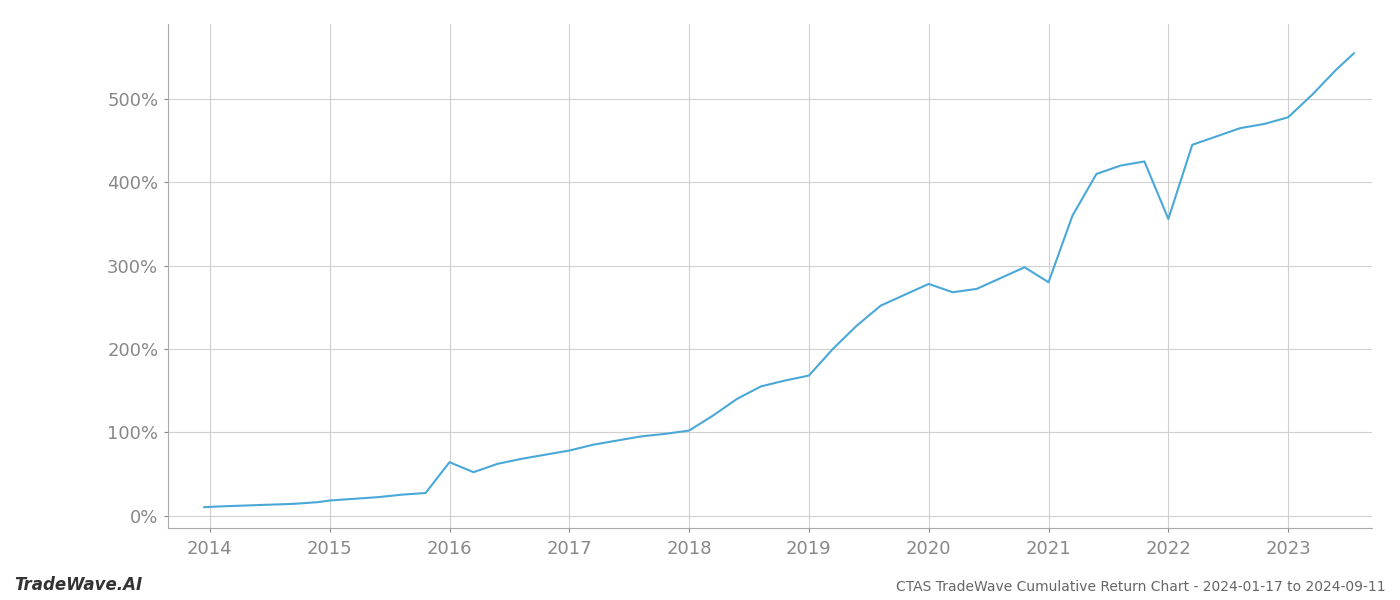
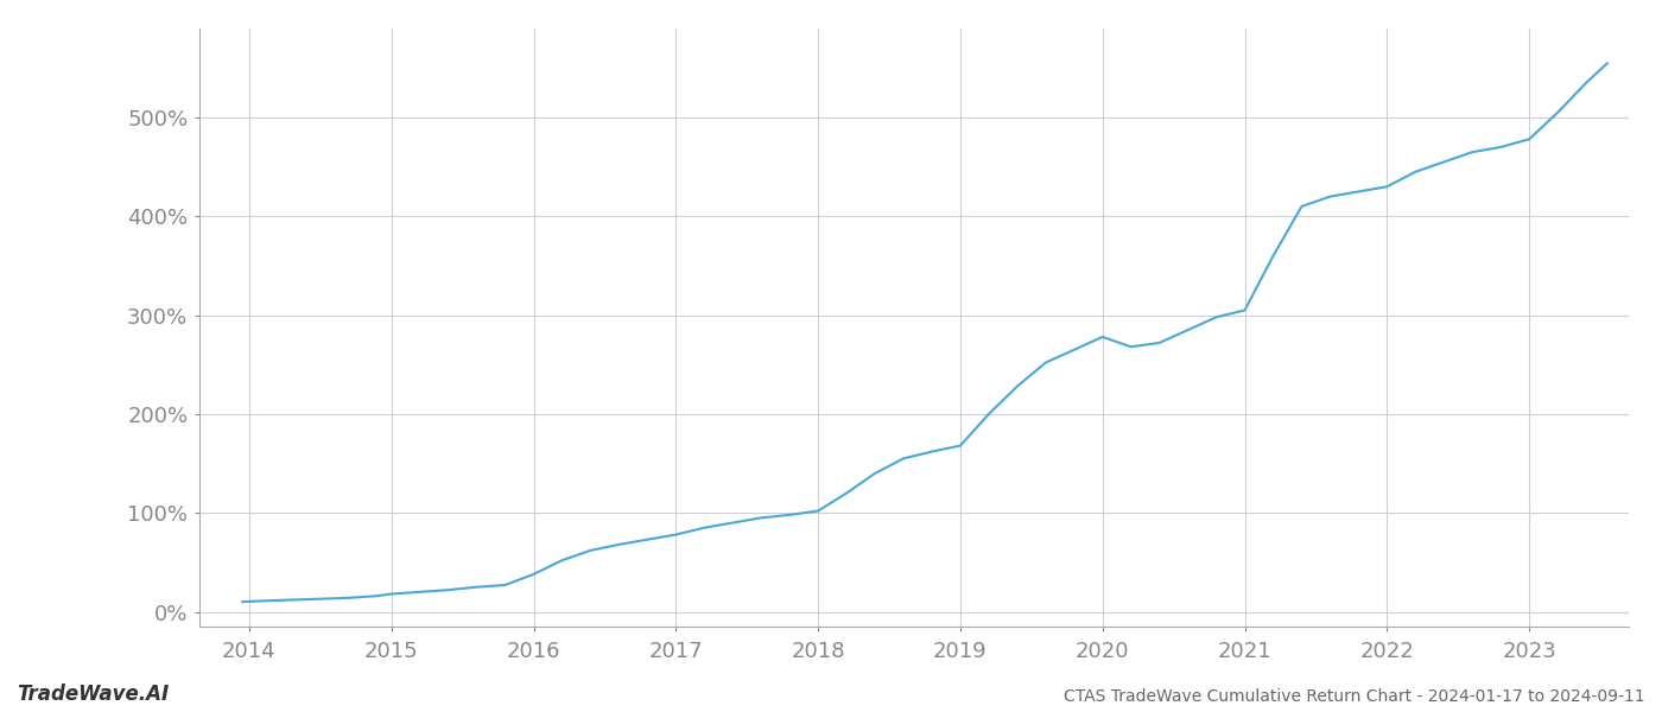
2016: 64% -> 38%
2021: 280% -> 305%
2022: 356% -> 430%
